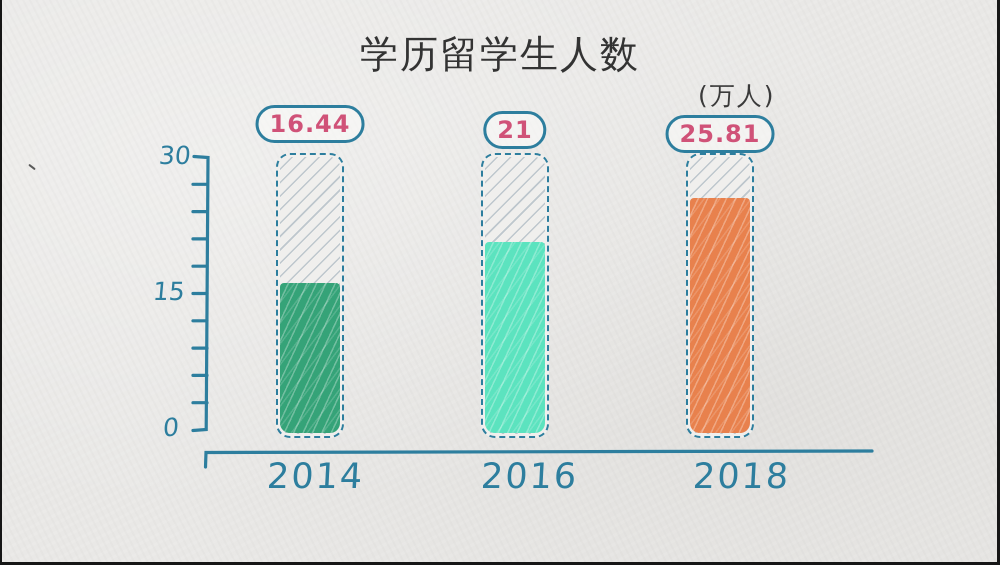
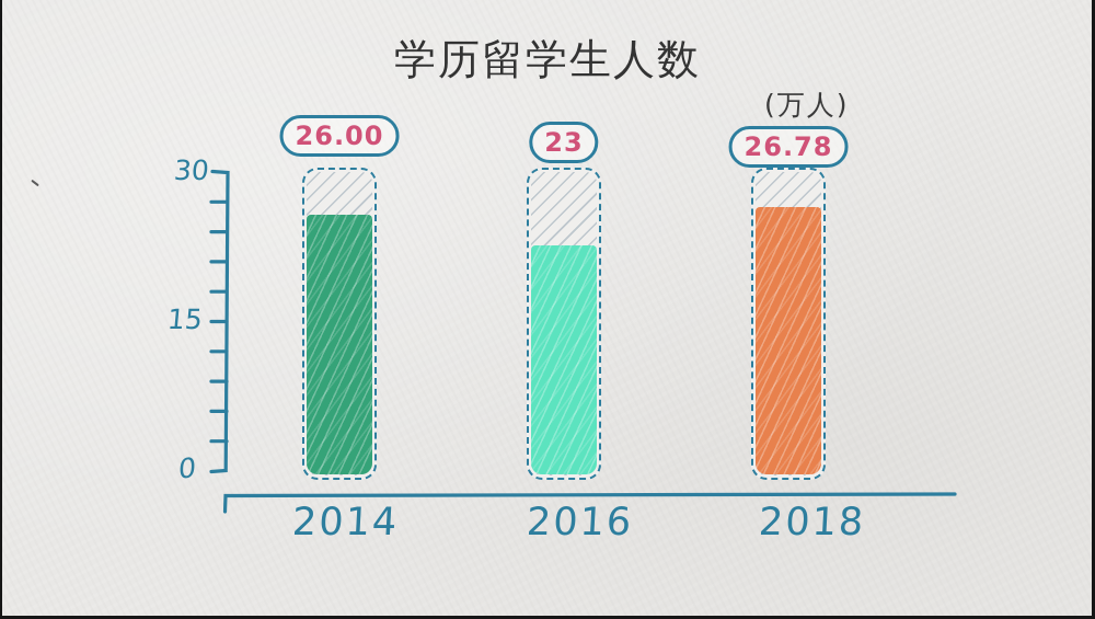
2014: 16.44 -> 26.00
2016: 21 -> 23
2018: 25.81 -> 26.78
